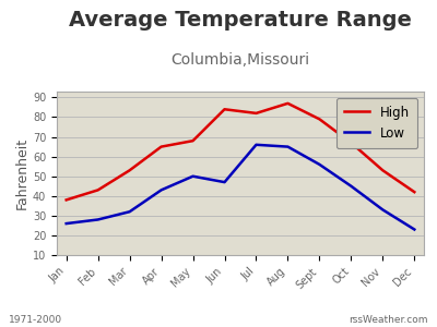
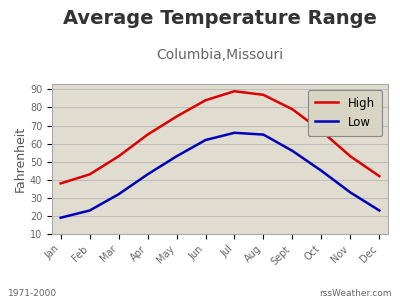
Low/Jan: 26 -> 19
Low/Feb: 28 -> 23
High/May: 68 -> 75
Low/May: 50 -> 53
Low/Jun: 47 -> 62
High/Jul: 82 -> 89
